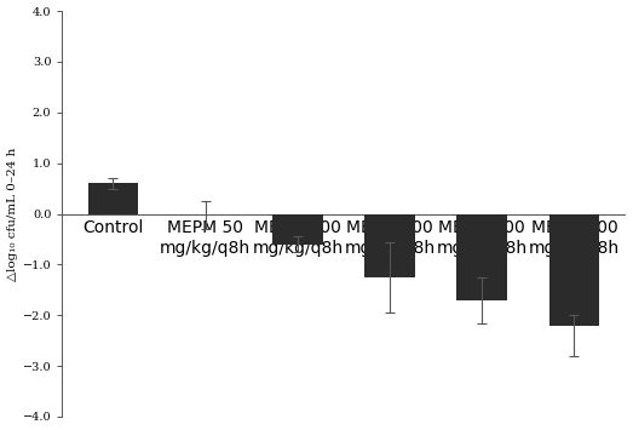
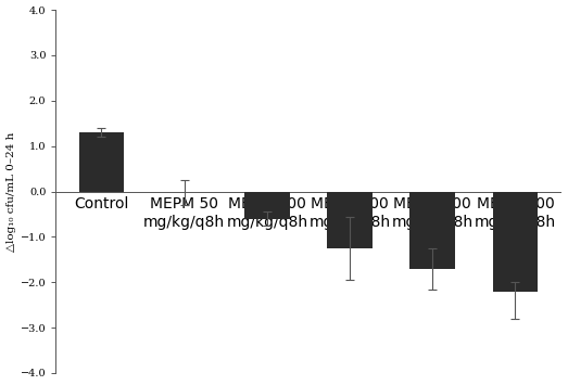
Control: 0.60 -> 1.30
